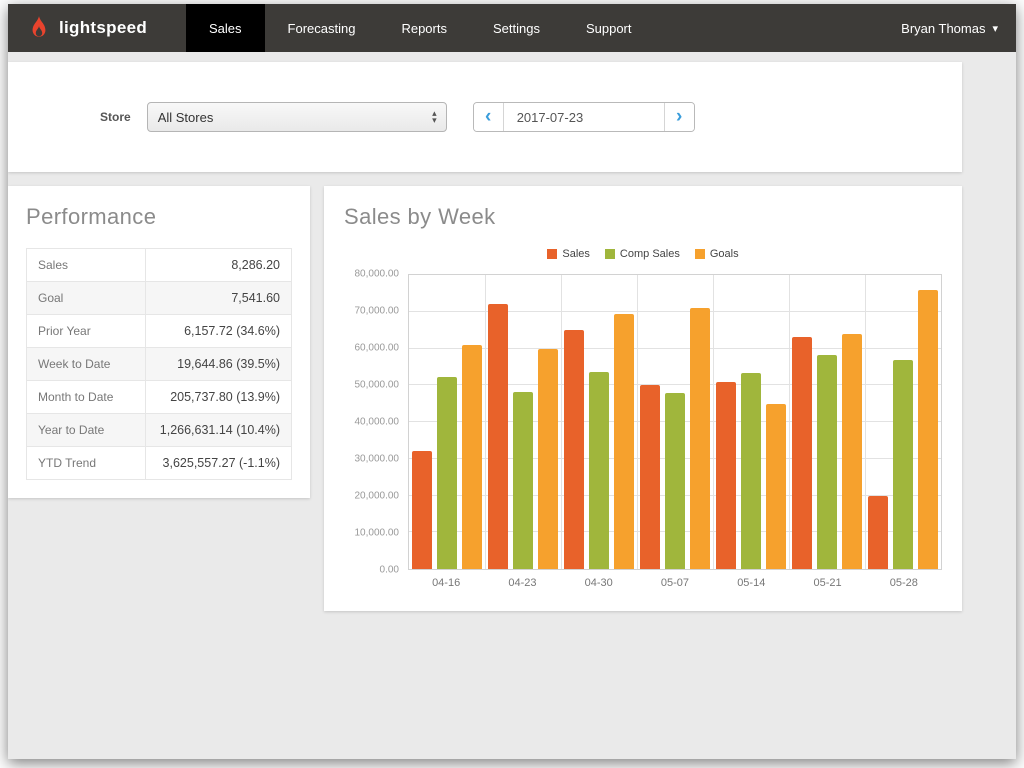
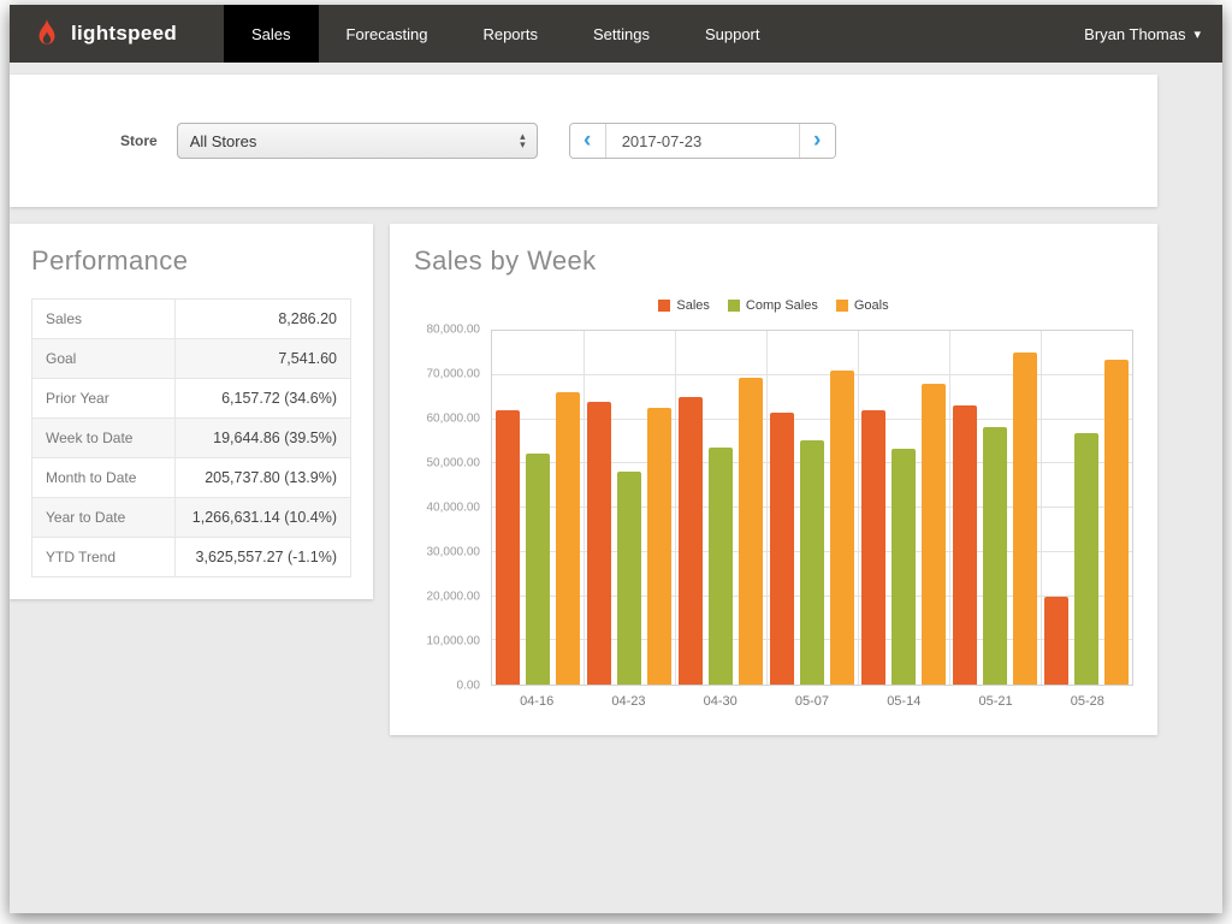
Sales/04-16: 32000 -> 62000
Goals/04-16: 61000 -> 66000
Sales/04-23: 72000 -> 64000
Goals/04-23: 60000 -> 62000
Sales/05-07: 50000 -> 62000
Comp Sales/05-07: 48000 -> 55000
Sales/05-14: 51000 -> 62000
Goals/05-14: 45000 -> 68000
Goals/05-21: 64000 -> 75000
Goals/05-28: 76000 -> 73000
